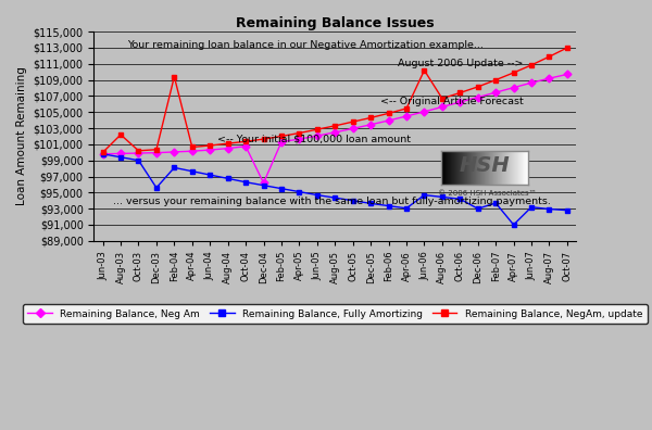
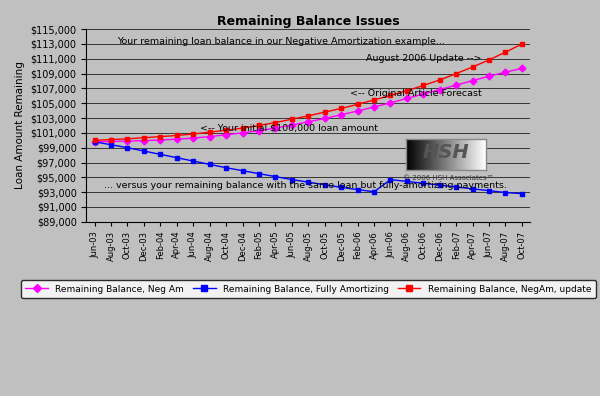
Remaining Balance, NegAm, update/Aug-03: $102,200 -> $100,100
Remaining Balance, Fully Amortizing/Dec-03: $95,600 -> $98,600
Remaining Balance, NegAm, update/Feb-04: $109,400 -> $100,500
Remaining Balance, Neg Am/Dec-04: $96,200 -> $101,000
Remaining Balance, NegAm, update/Jun-06: $110,200 -> $106,000
Remaining Balance, Fully Amortizing/Dec-06: $93,000 -> $94,000
Remaining Balance, Fully Amortizing/Apr-07: $91,000 -> $93,400
